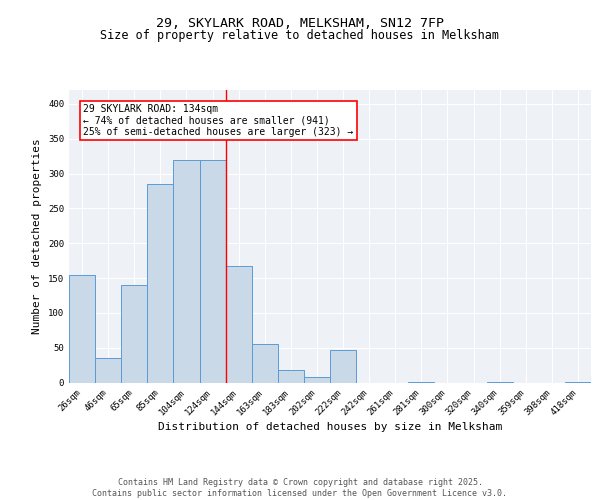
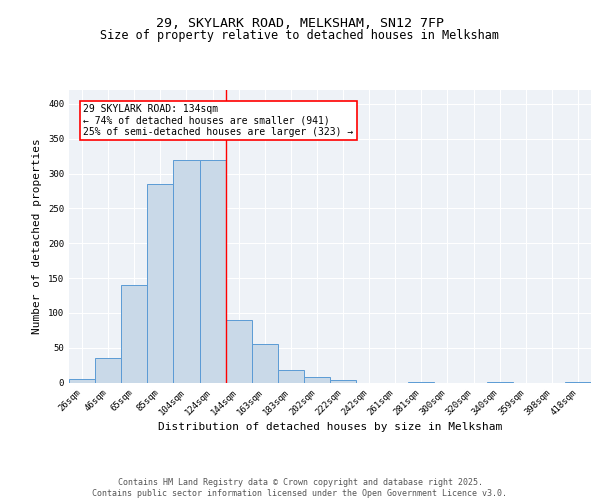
26sqm: 154 -> 5
144sqm: 168 -> 90
222sqm: 46 -> 3
